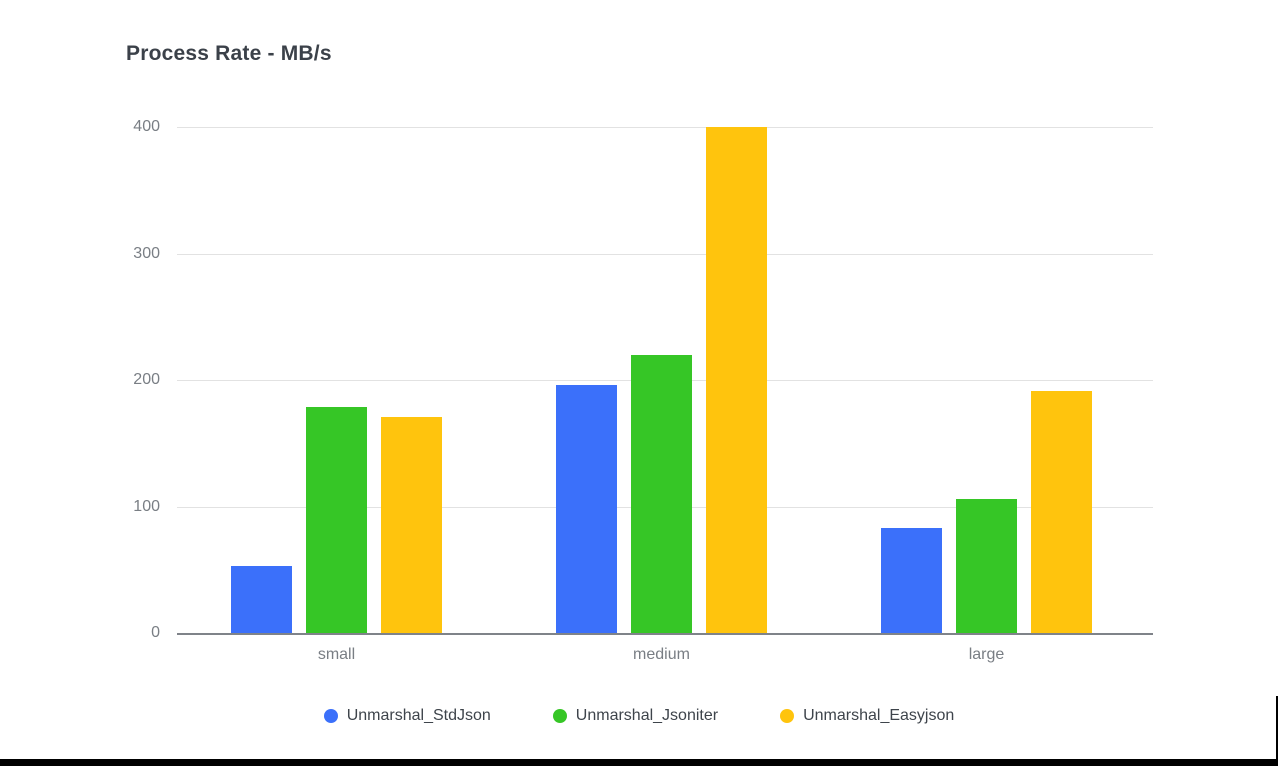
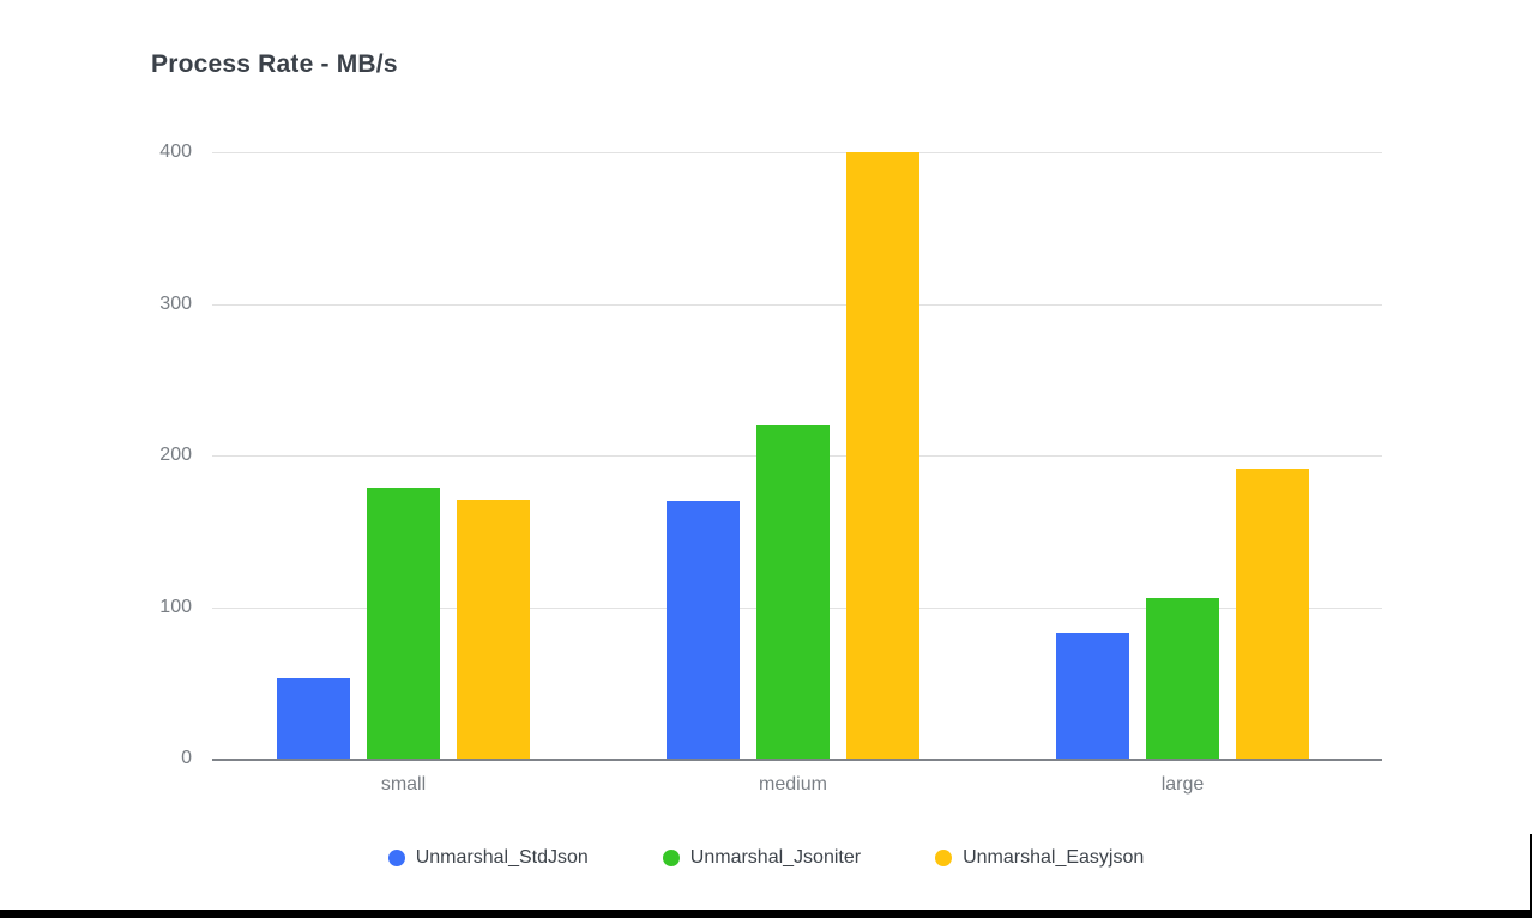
Unmarshal_StdJson/medium: 196 -> 170
